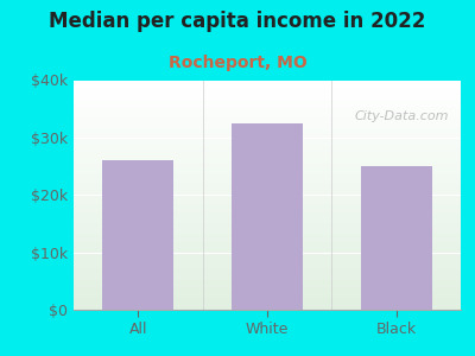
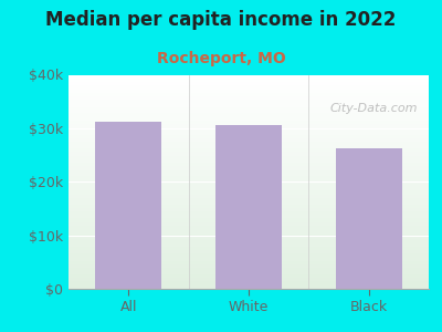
All: $26.0k -> $31.2k
White: $32.5k -> $30.5k
Black: $25.0k -> $26.2k
